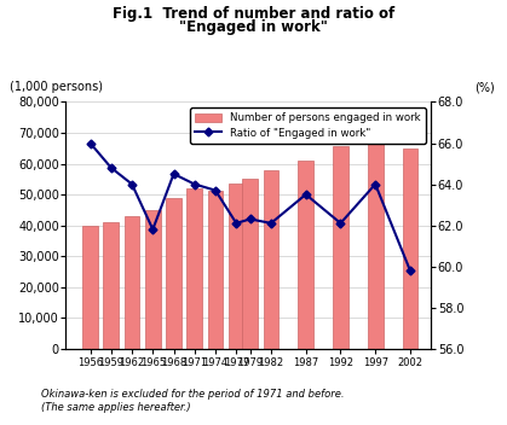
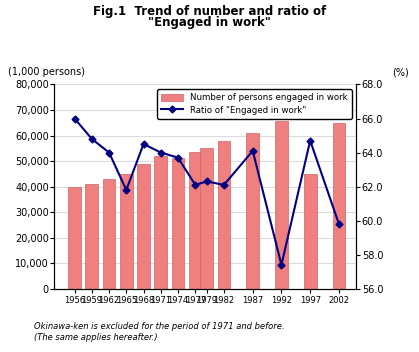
Ratio of "Engaged in work"/1987: 63.5 -> 64.1
Ratio of "Engaged in work"/1992: 62.1 -> 57.4
Number of persons engaged in work/1997: 67,000 -> 45,000
Ratio of "Engaged in work"/1997: 64.0 -> 64.7
